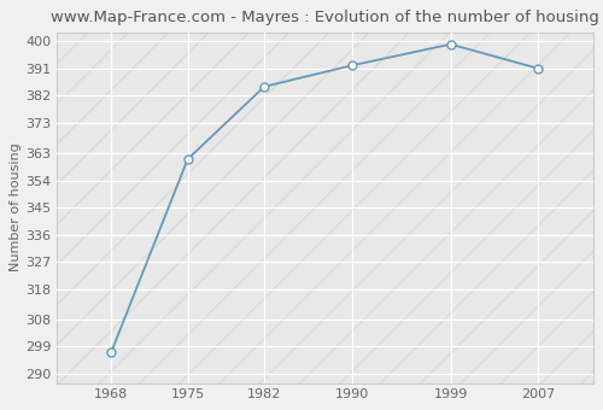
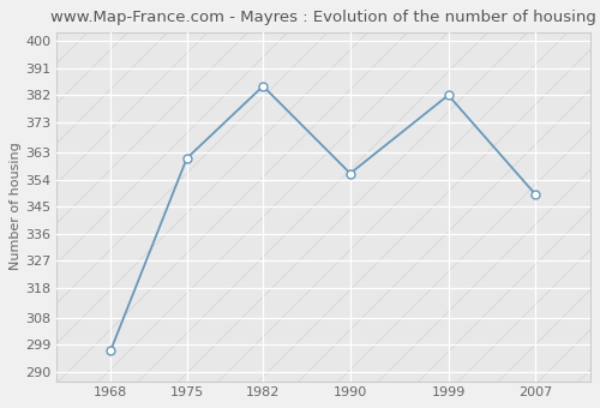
1990: 392 -> 356
1999: 399 -> 382
2007: 391 -> 349
